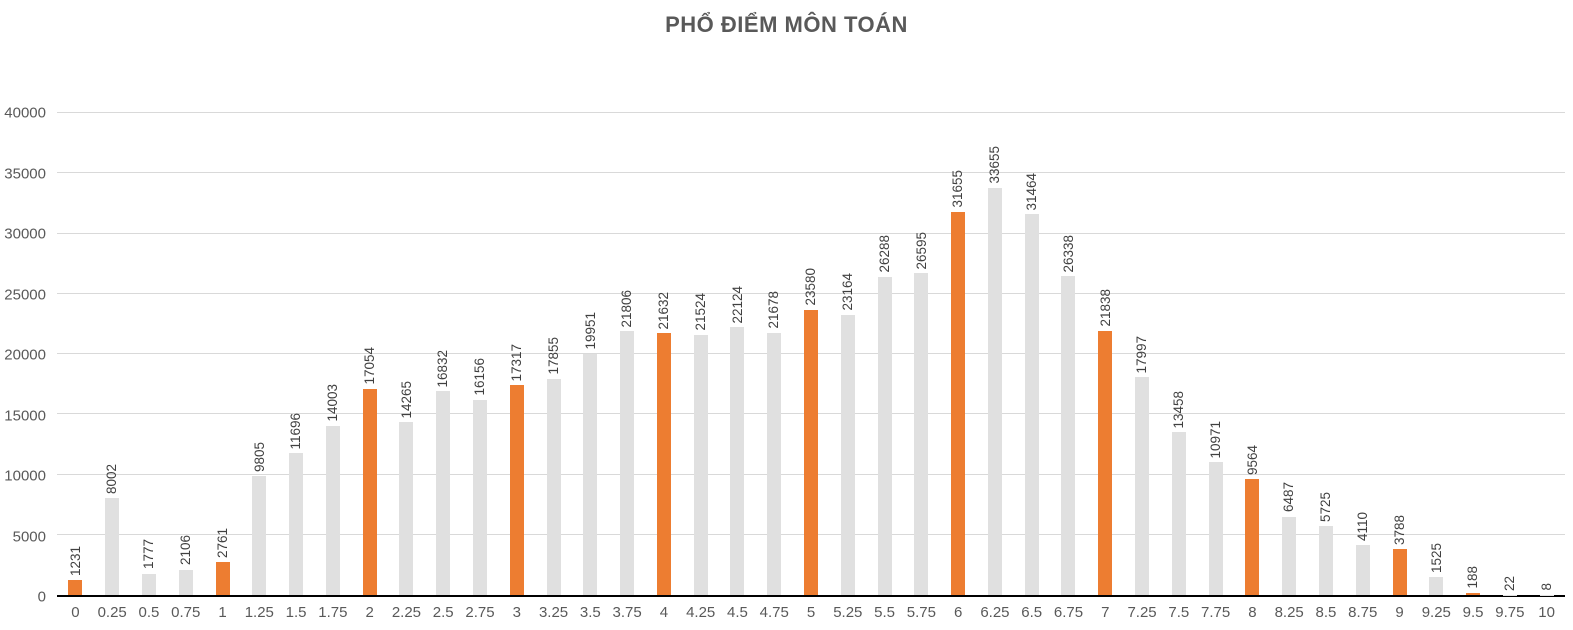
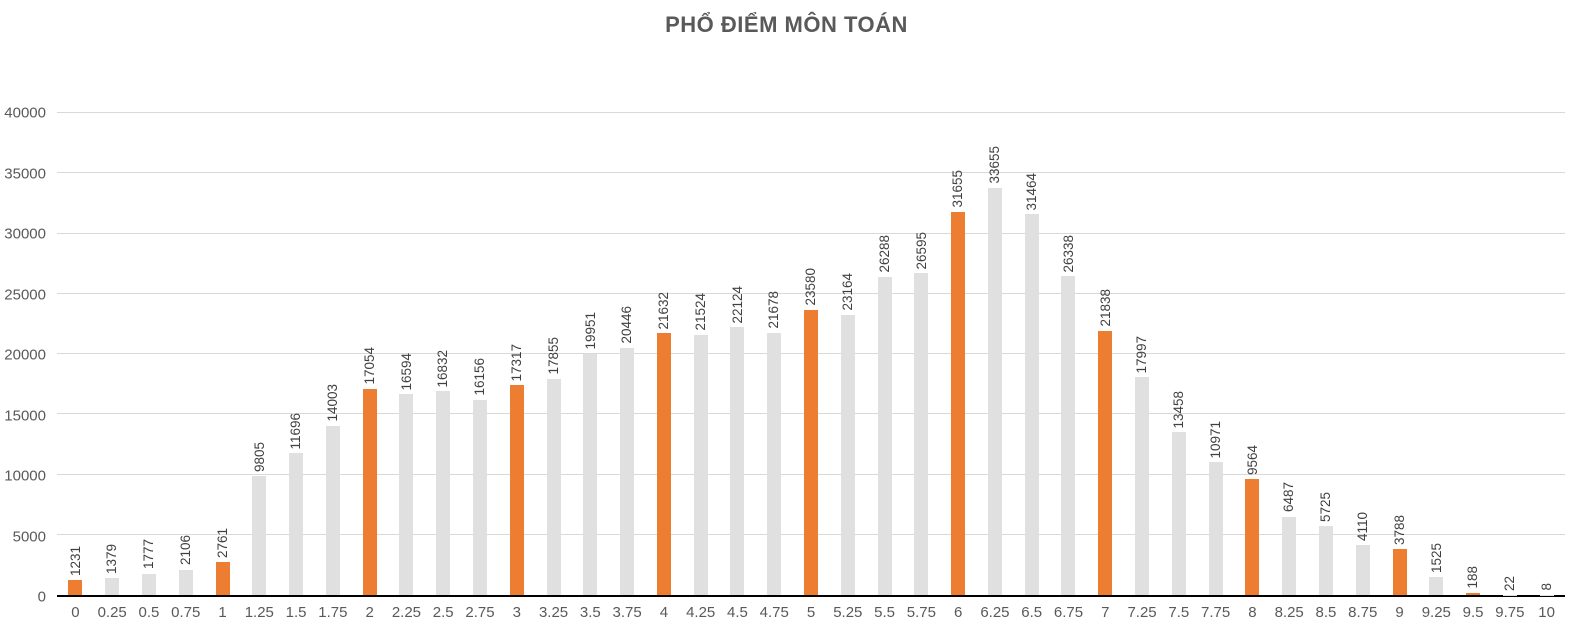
0.25: 8002 -> 1379
2.25: 14265 -> 16594
3.75: 21806 -> 20446
